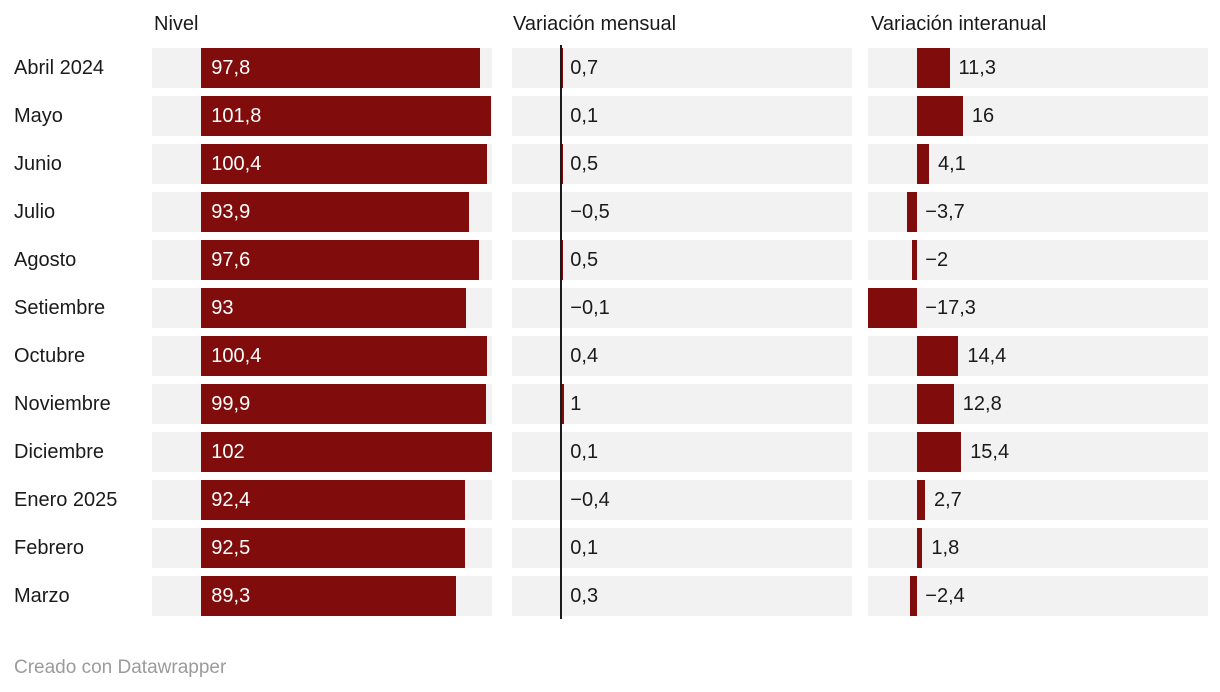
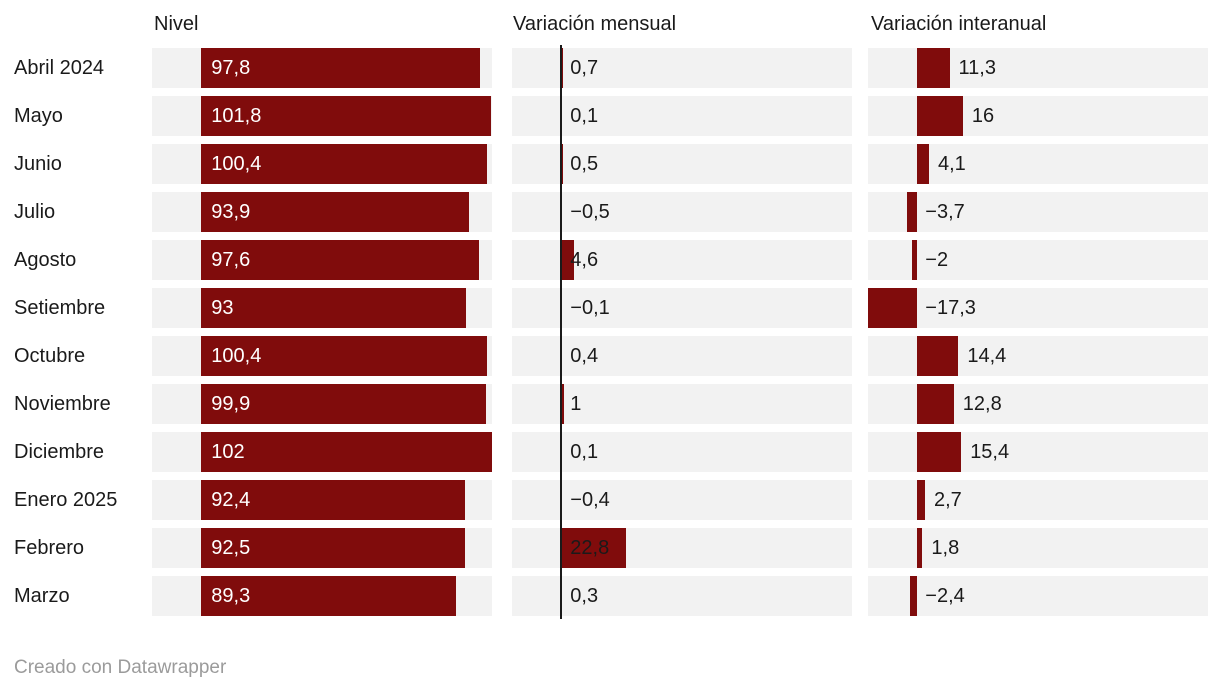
Variación mensual/Agosto: 0,5 -> 4,6
Variación mensual/Febrero: 0,1 -> 22,8
